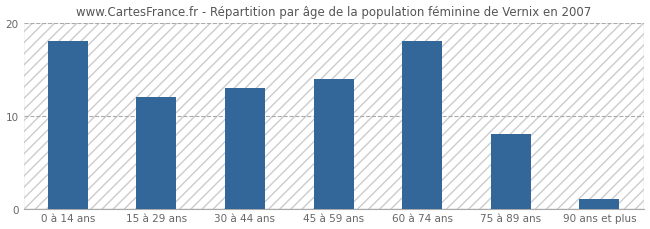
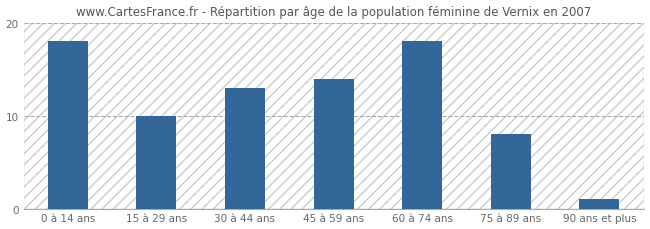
15 à 29 ans: 12 -> 10
